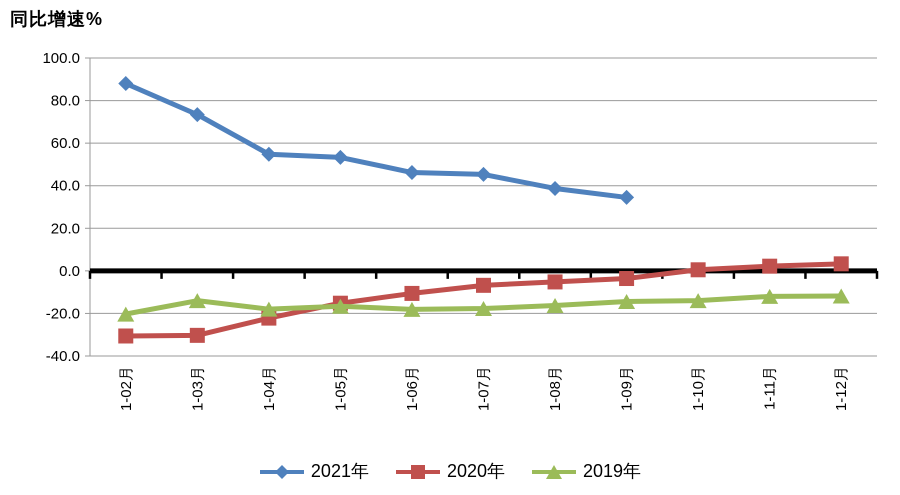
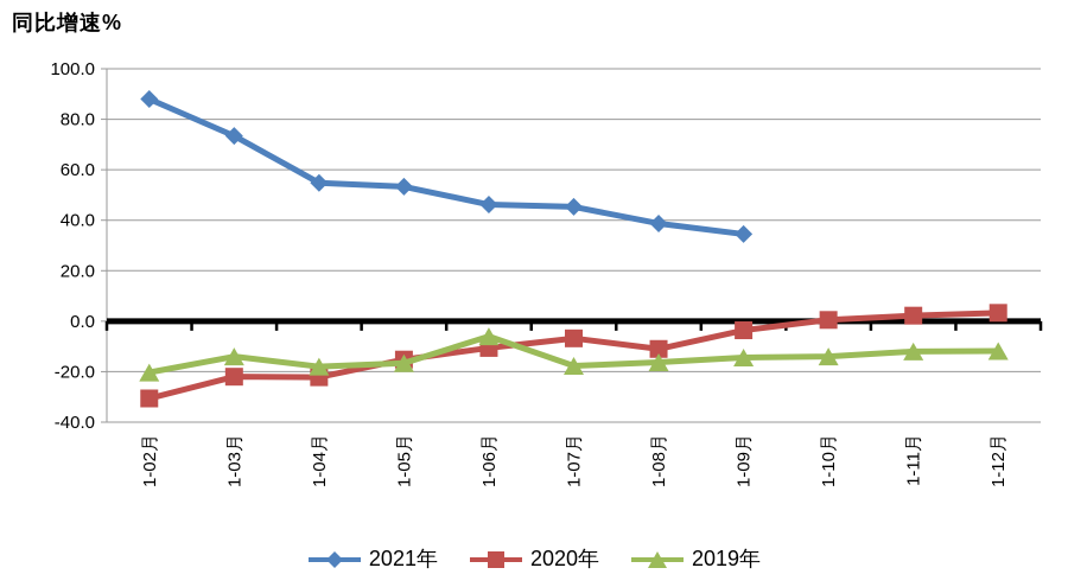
2020年/1-03月: -30 -> -22
2019年/1-06月: -18 -> -6
2020年/1-08月: -5 -> -11
